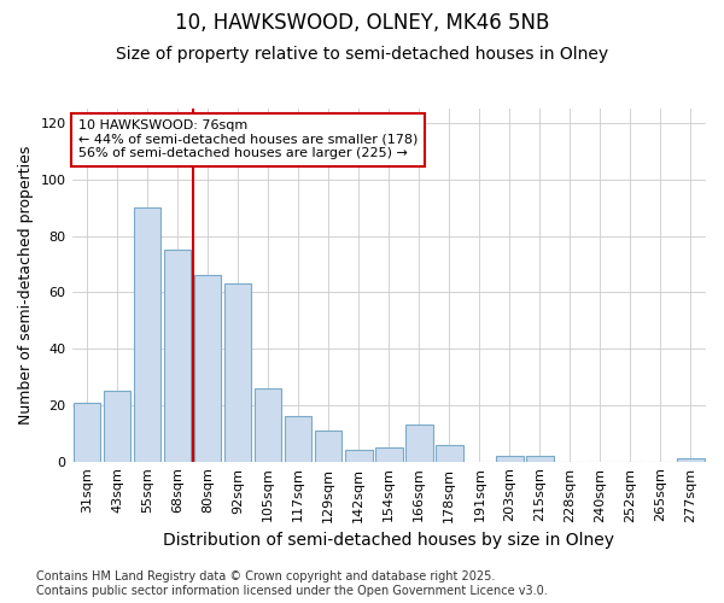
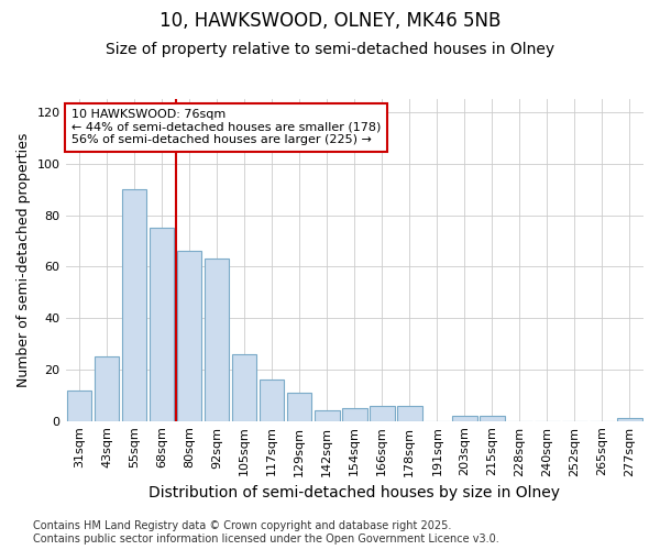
31sqm: 21 -> 12
166sqm: 13 -> 6
